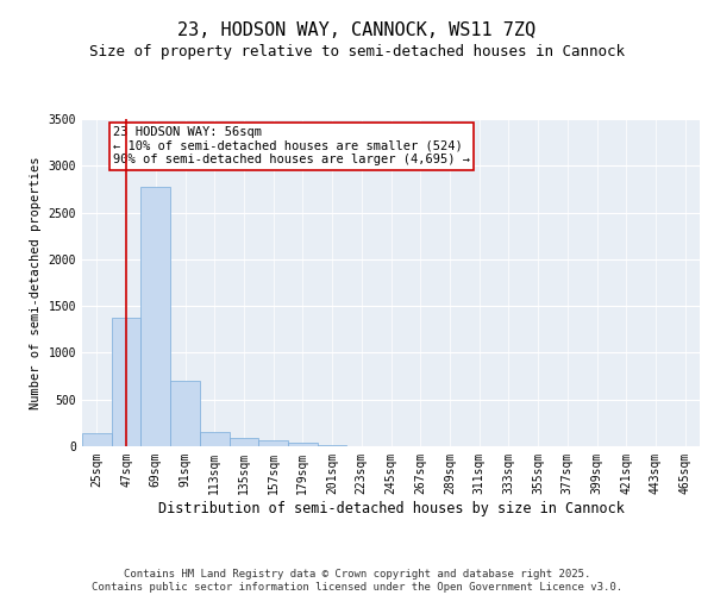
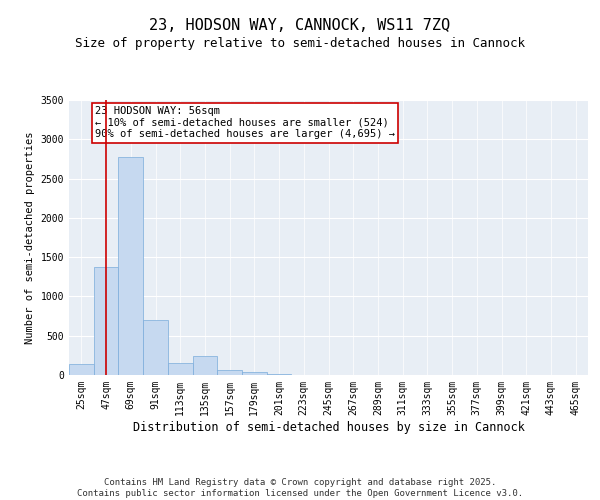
135sqm: 100 -> 240
